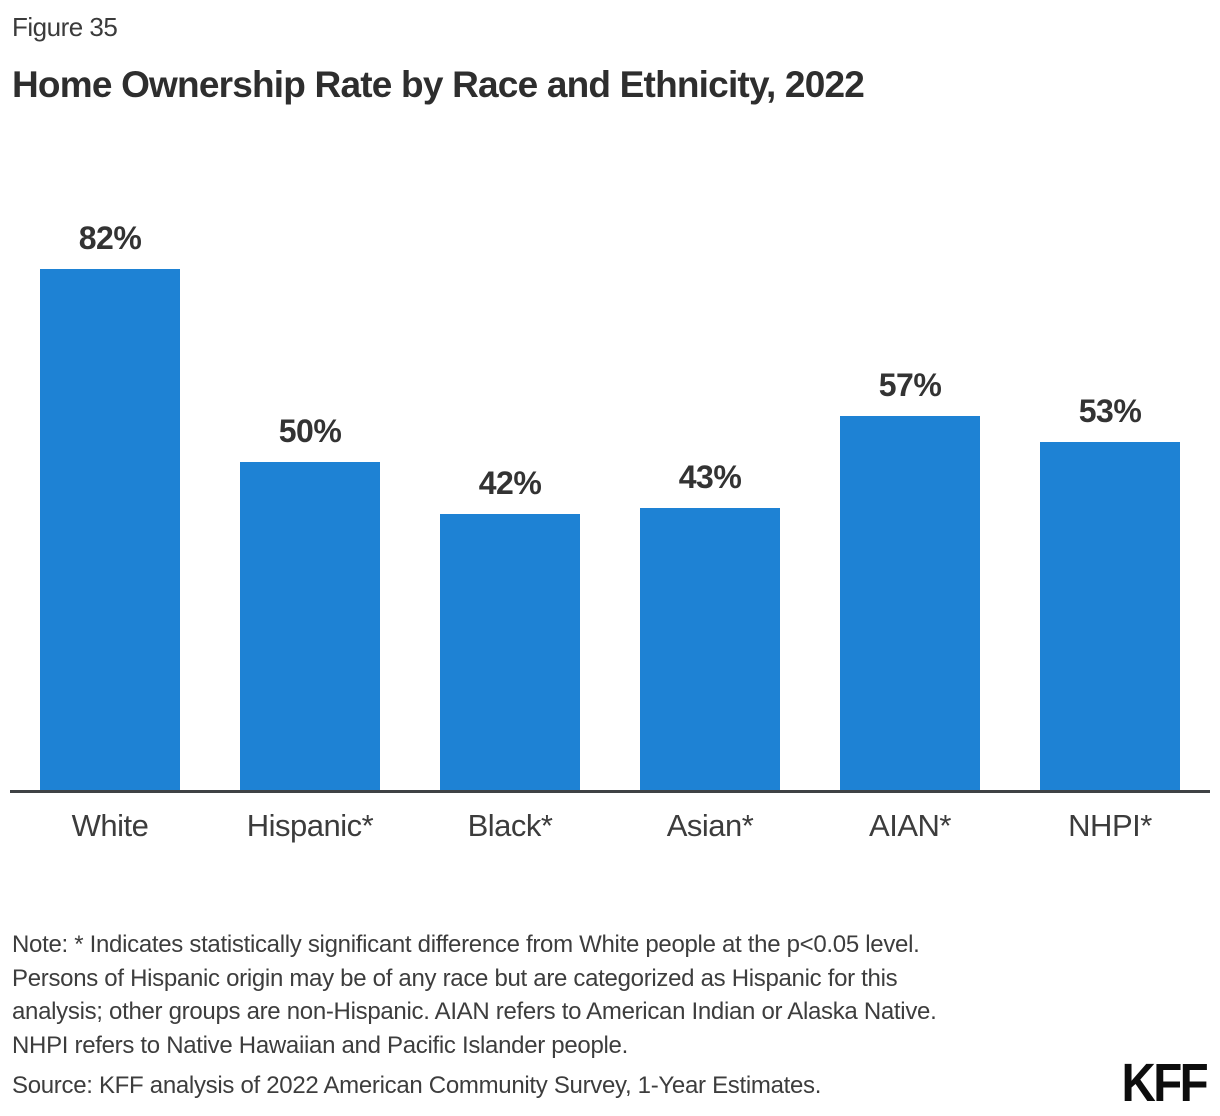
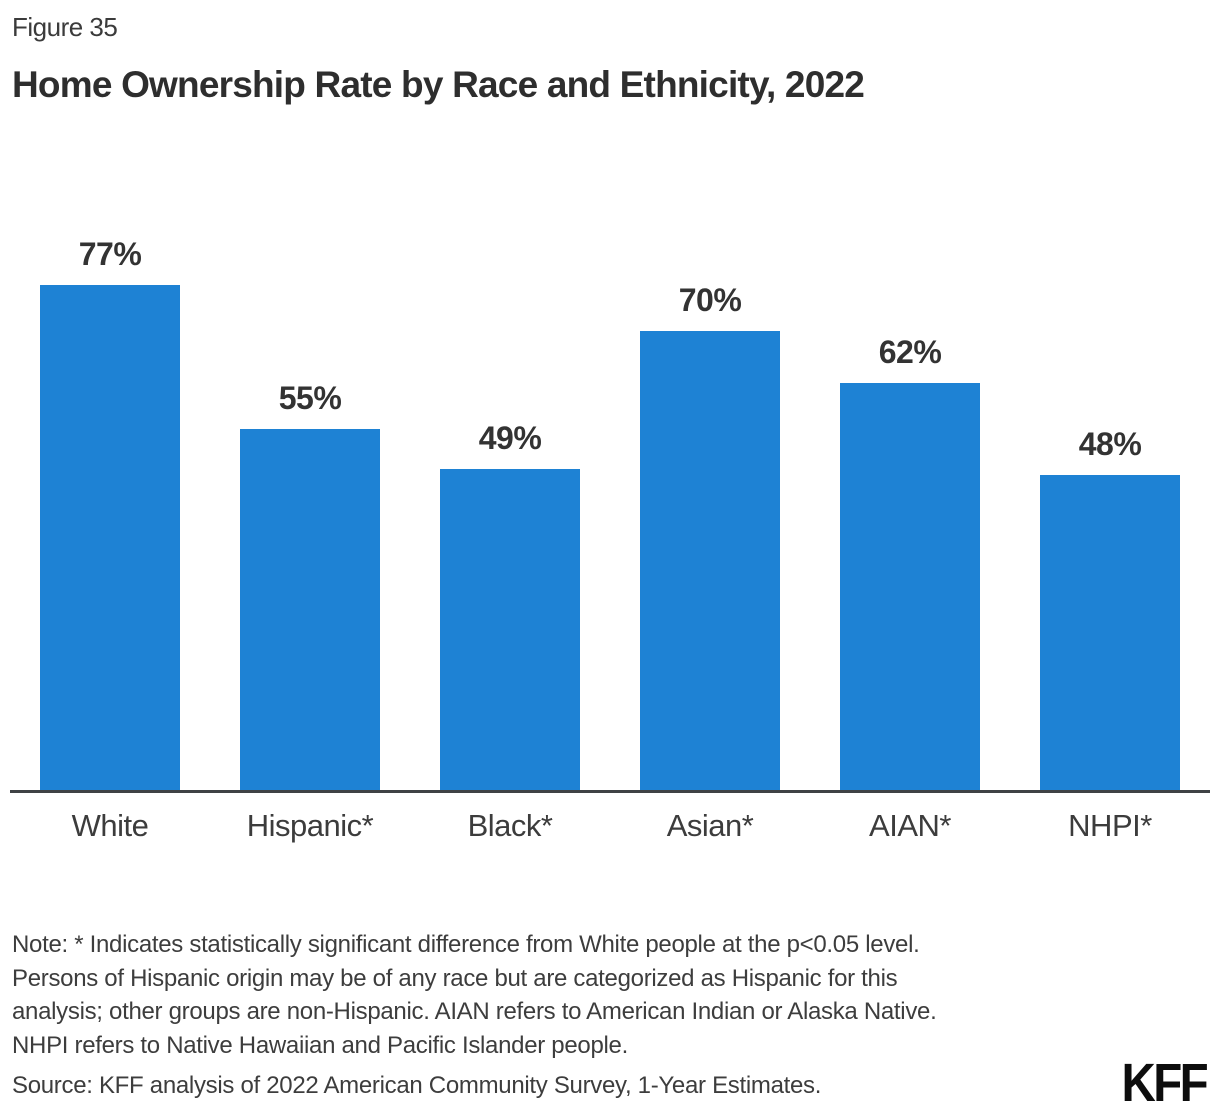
White: 82% -> 77%
Hispanic*: 50% -> 55%
Black*: 42% -> 49%
Asian*: 43% -> 70%
AIAN*: 57% -> 62%
NHPI*: 53% -> 48%
